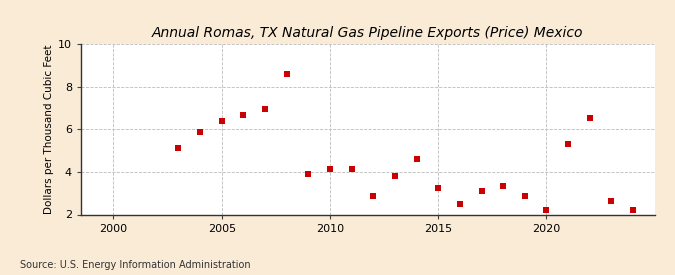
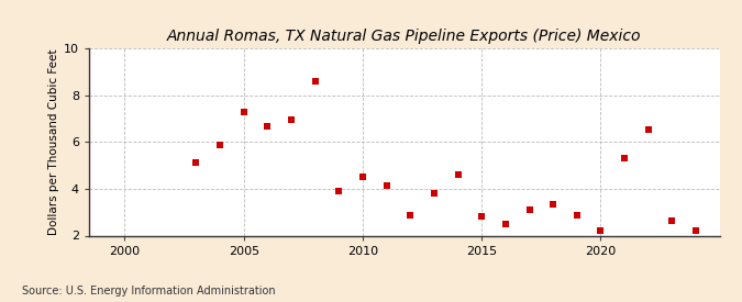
2005: 6.40 -> 7.27
2010: 4.15 -> 4.52
2015: 3.25 -> 2.80
